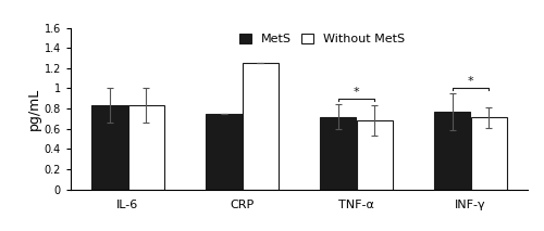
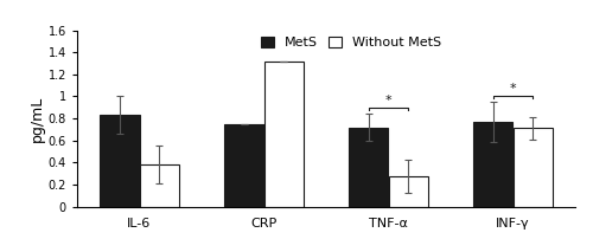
Without MetS/IL-6: 0.83 -> 0.38
Without MetS/CRP: 1.25 -> 1.32
Without MetS/TNF-α: 0.68 -> 0.28
